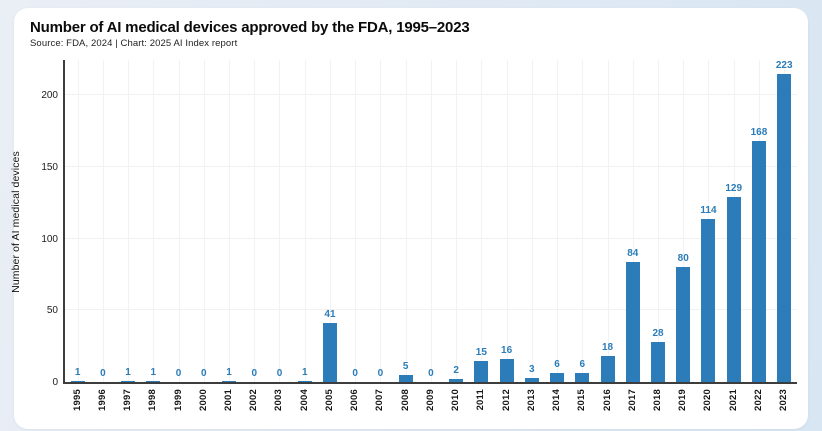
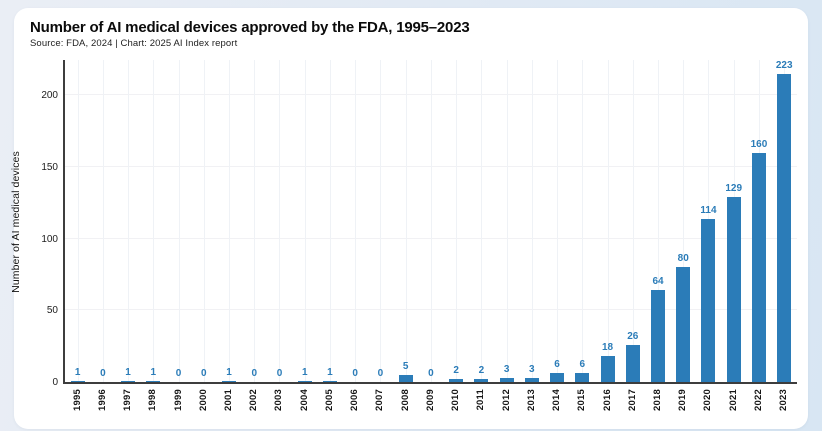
2005: 41 -> 1
2011: 15 -> 2
2012: 16 -> 3
2017: 84 -> 26
2018: 28 -> 64
2022: 168 -> 160
